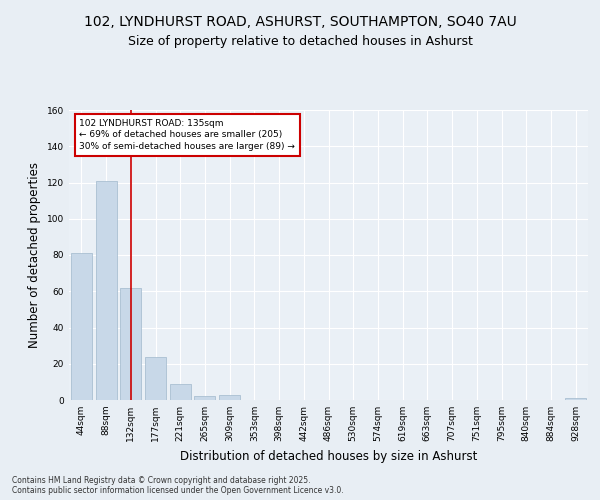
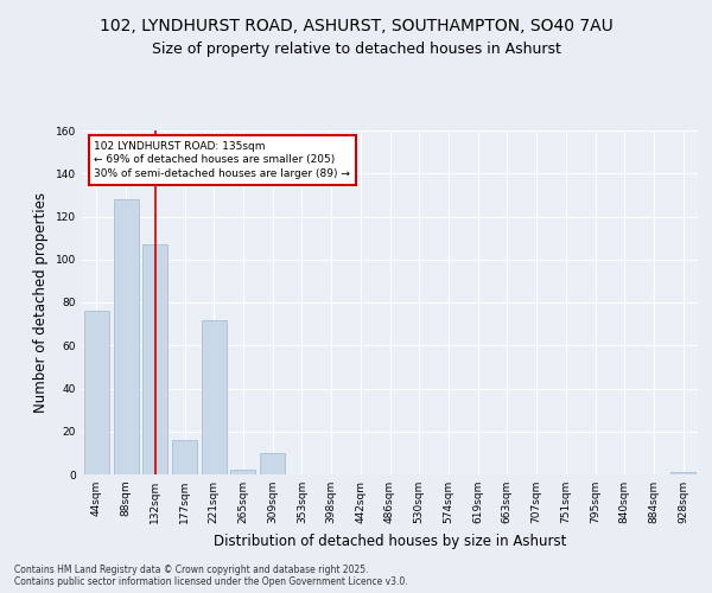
44sqm: 81 -> 76
88sqm: 121 -> 128
132sqm: 62 -> 107
177sqm: 24 -> 16
221sqm: 9 -> 72
309sqm: 3 -> 10
